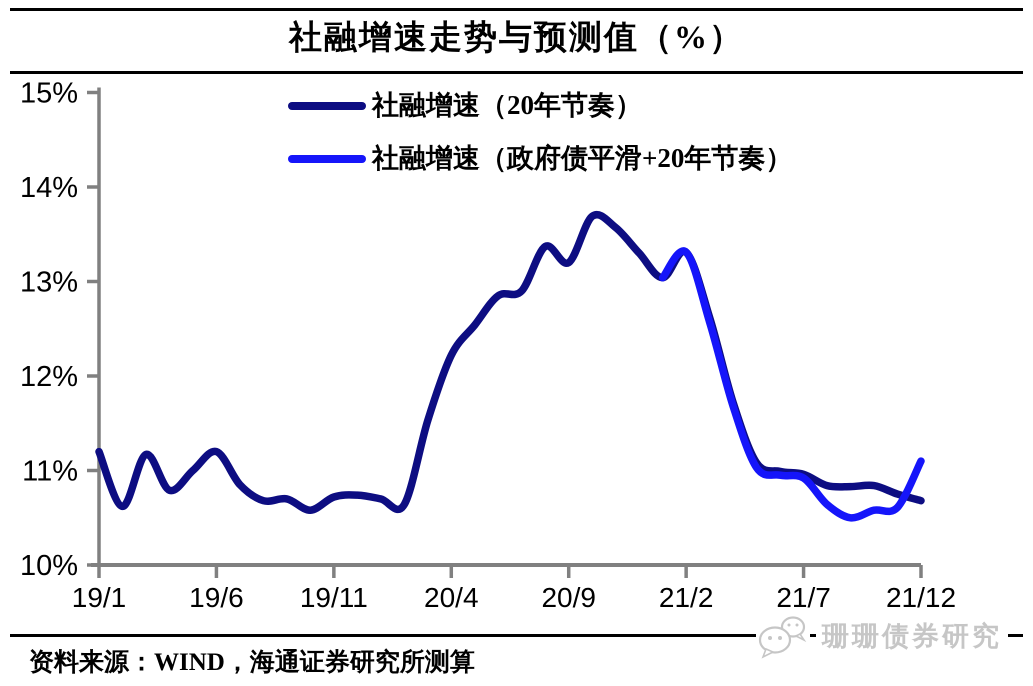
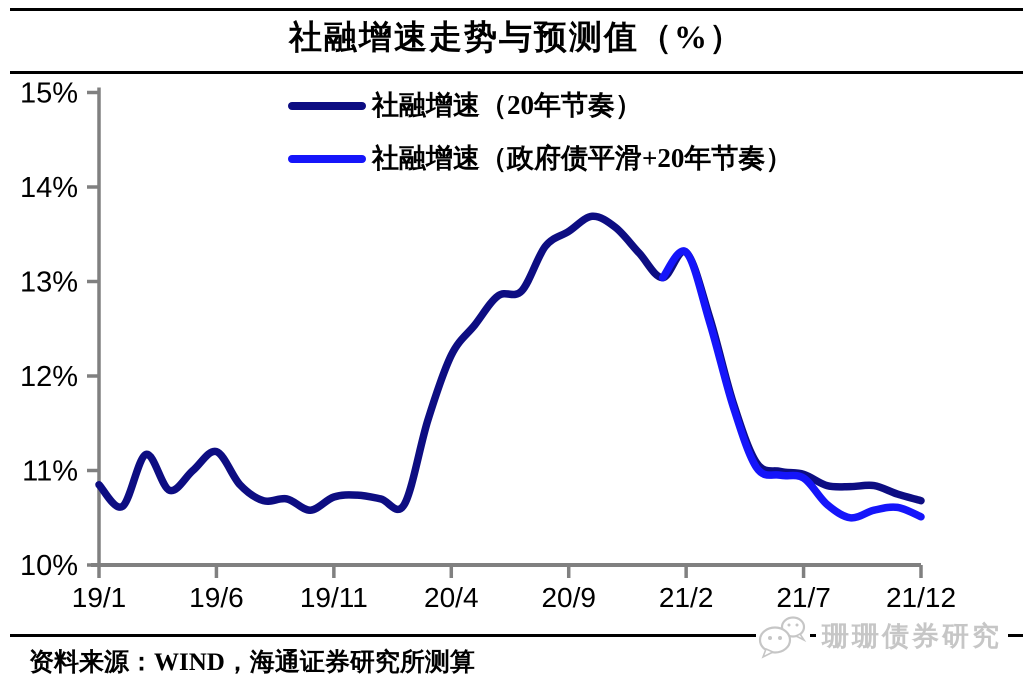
社融增速（20年节奏）/19/1: 11.2% -> 10.8%
社融增速（20年节奏）/20/9: 13.2% -> 13.5%
社融增速（政府债平滑+20年节奏）/21/12: 11.1% -> 10.5%
